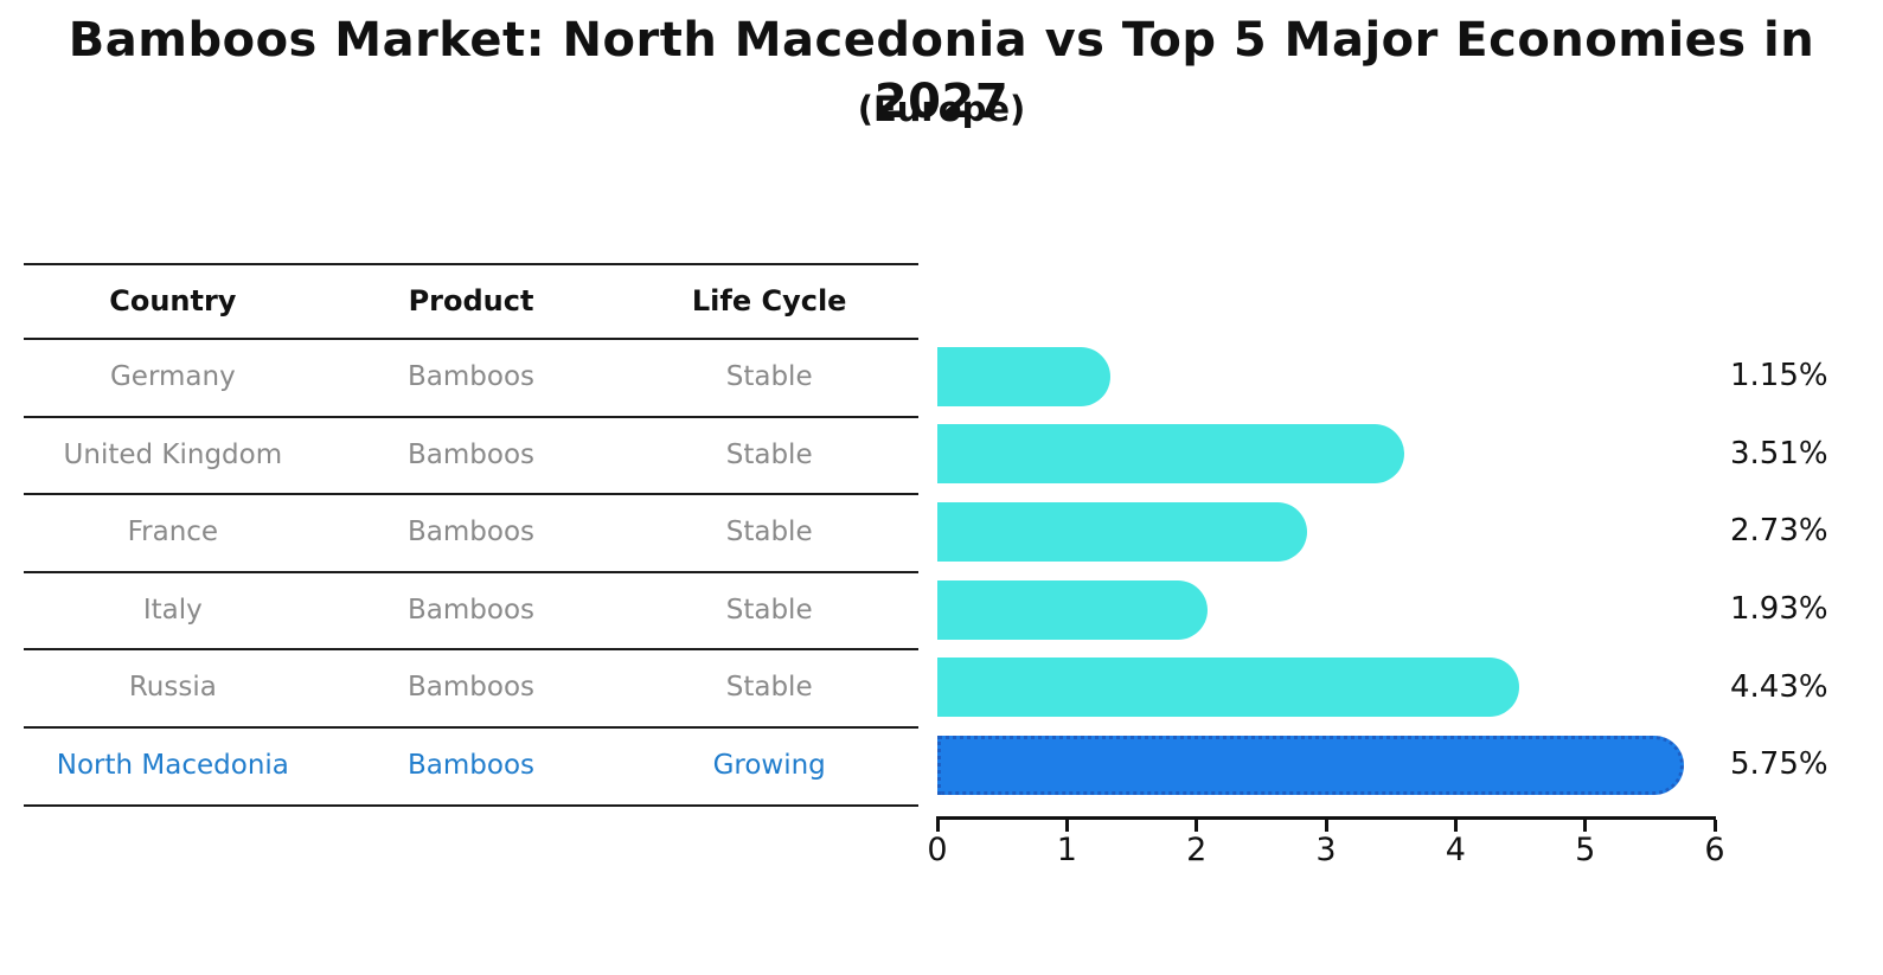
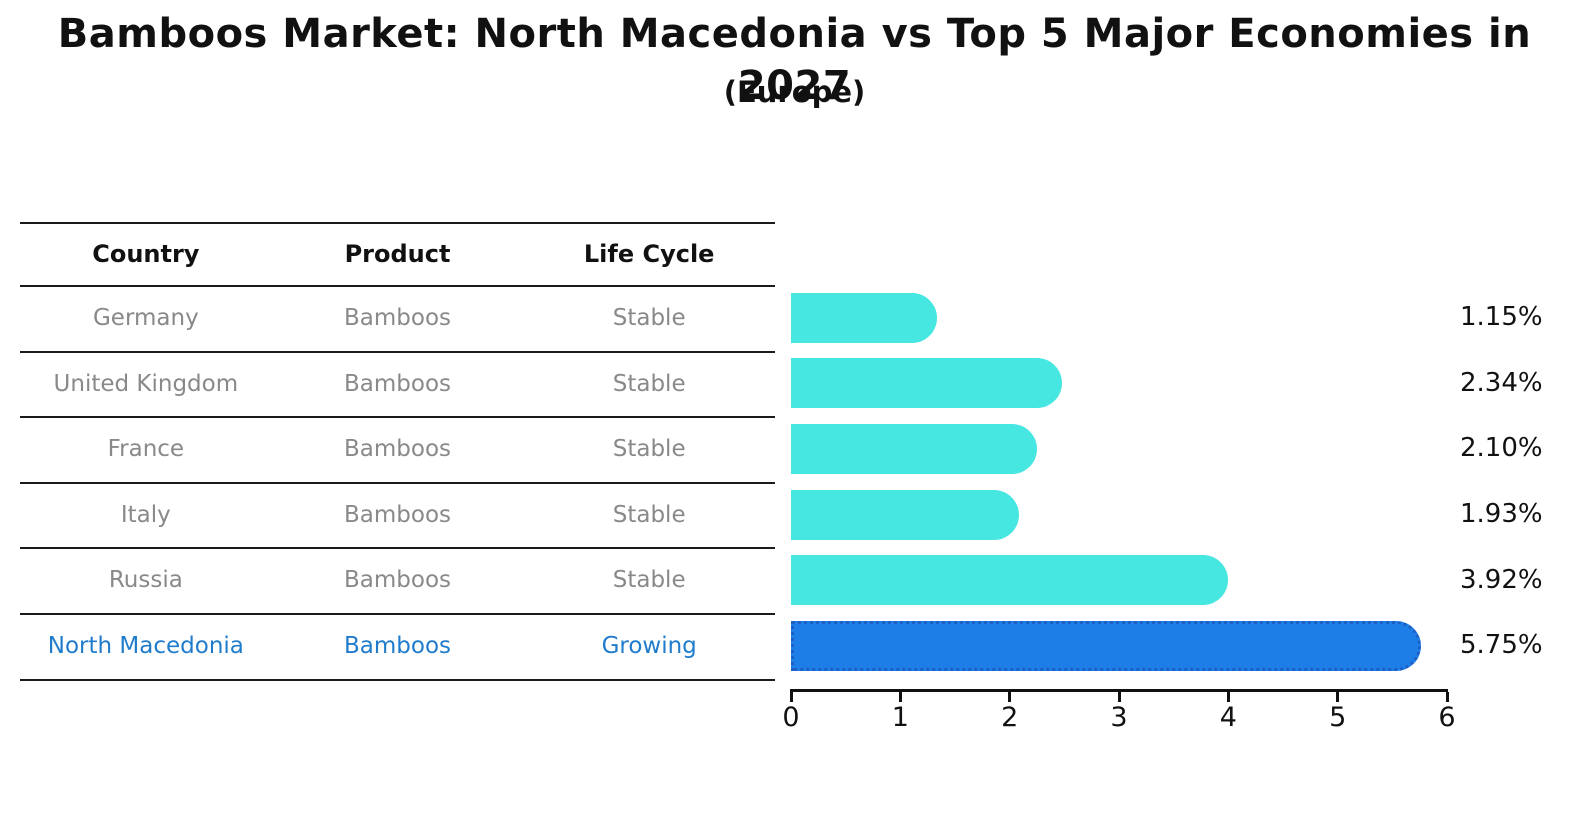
United Kingdom: 3.51% -> 2.34%
France: 2.73% -> 2.10%
Russia: 4.43% -> 3.92%
